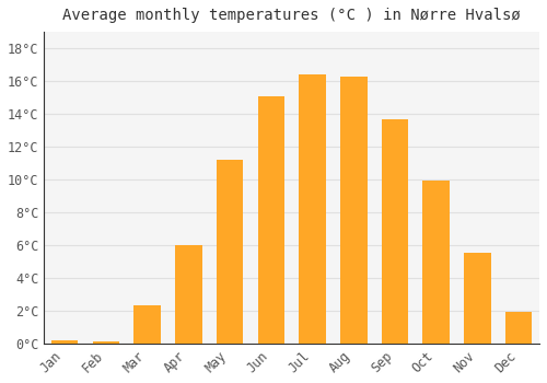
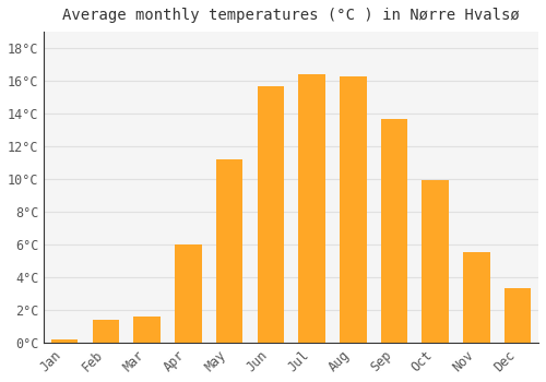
Feb: 0.1°C -> 1.4°C
Mar: 2.3°C -> 1.6°C
Jun: 15.1°C -> 15.7°C
Dec: 1.9°C -> 3.3°C
